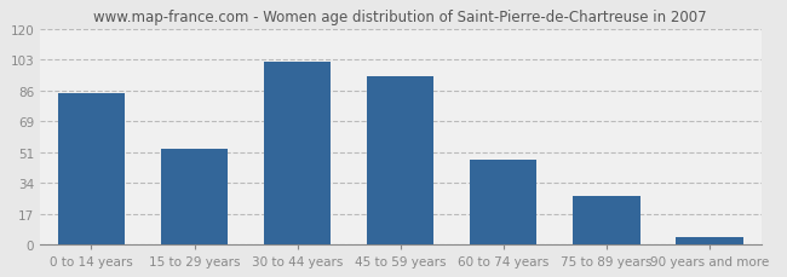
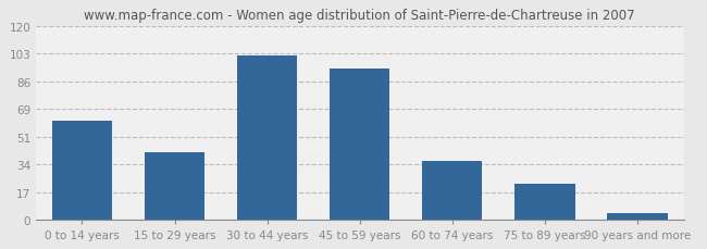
0 to 14 years: 84 -> 61
15 to 29 years: 53 -> 42
60 to 74 years: 47 -> 36
75 to 89 years: 27 -> 22
